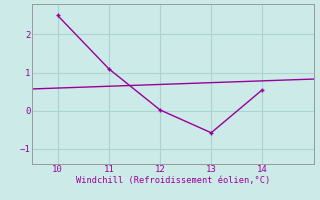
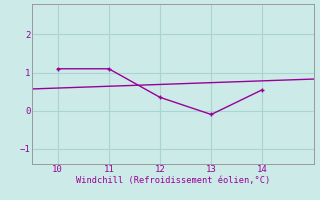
10: 2.50 -> 1.10
12: 0.02 -> 0.35
13: -0.58 -> -0.10
